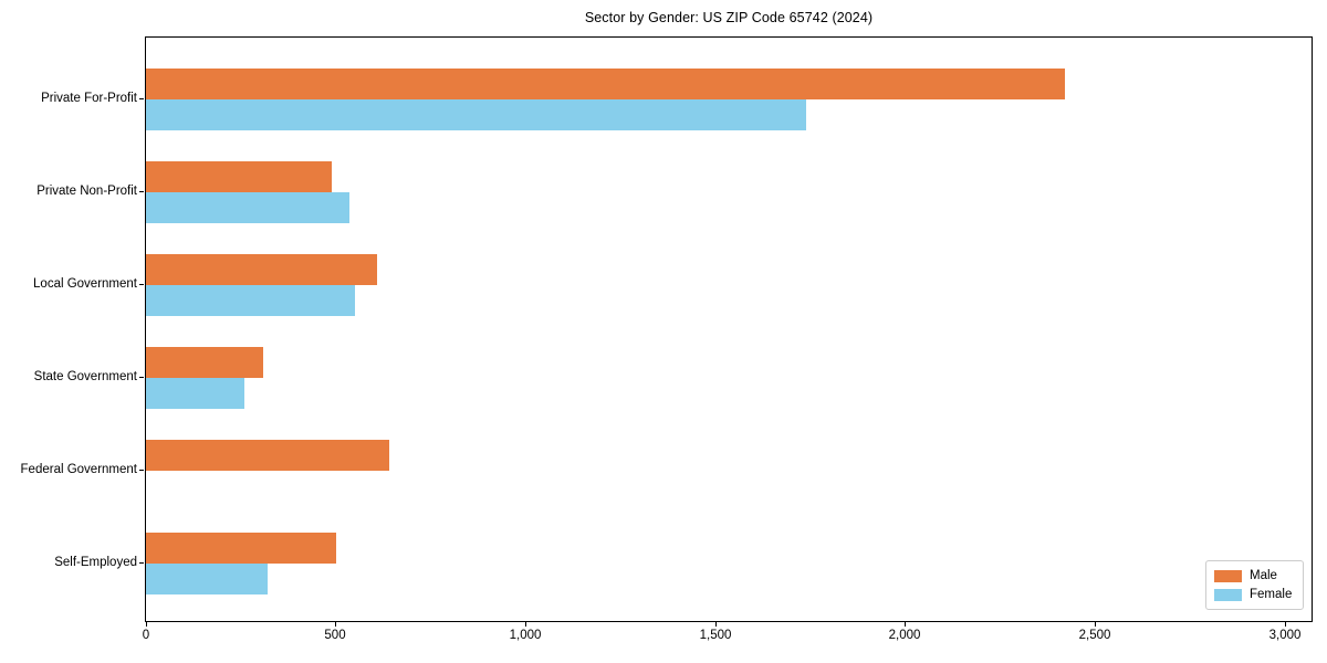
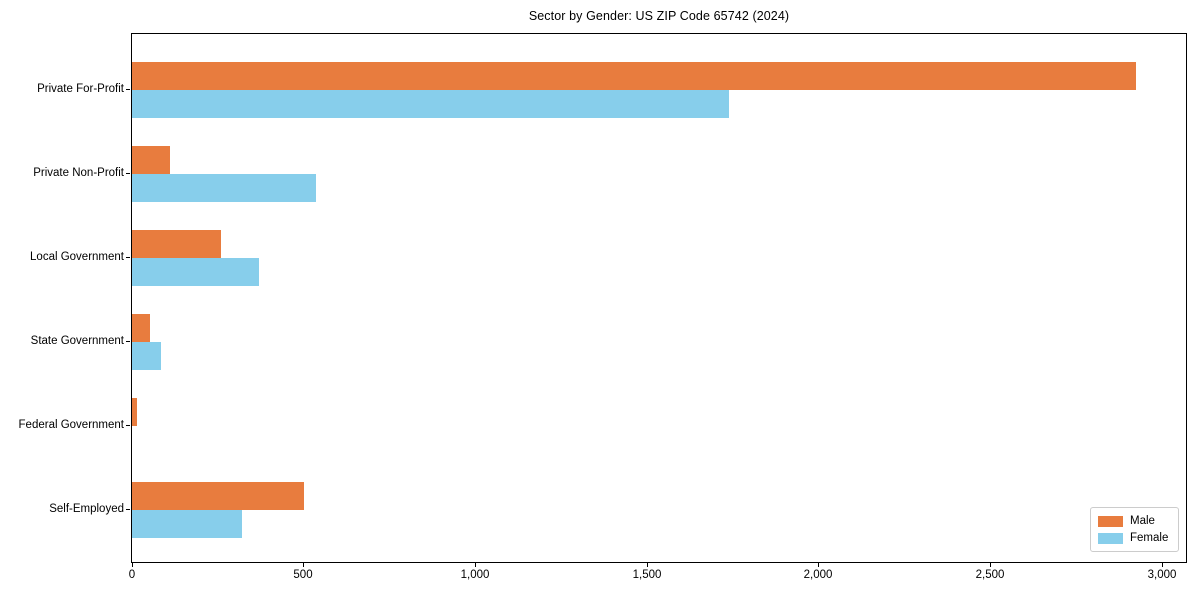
Male/Private For-Profit: 2420 -> 2920
Male/Private Non-Profit: 490 -> 110
Male/Local Government: 610 -> 260
Female/Local Government: 550 -> 370
Male/State Government: 310 -> 50
Female/State Government: 260 -> 80
Male/Federal Government: 640 -> 20
